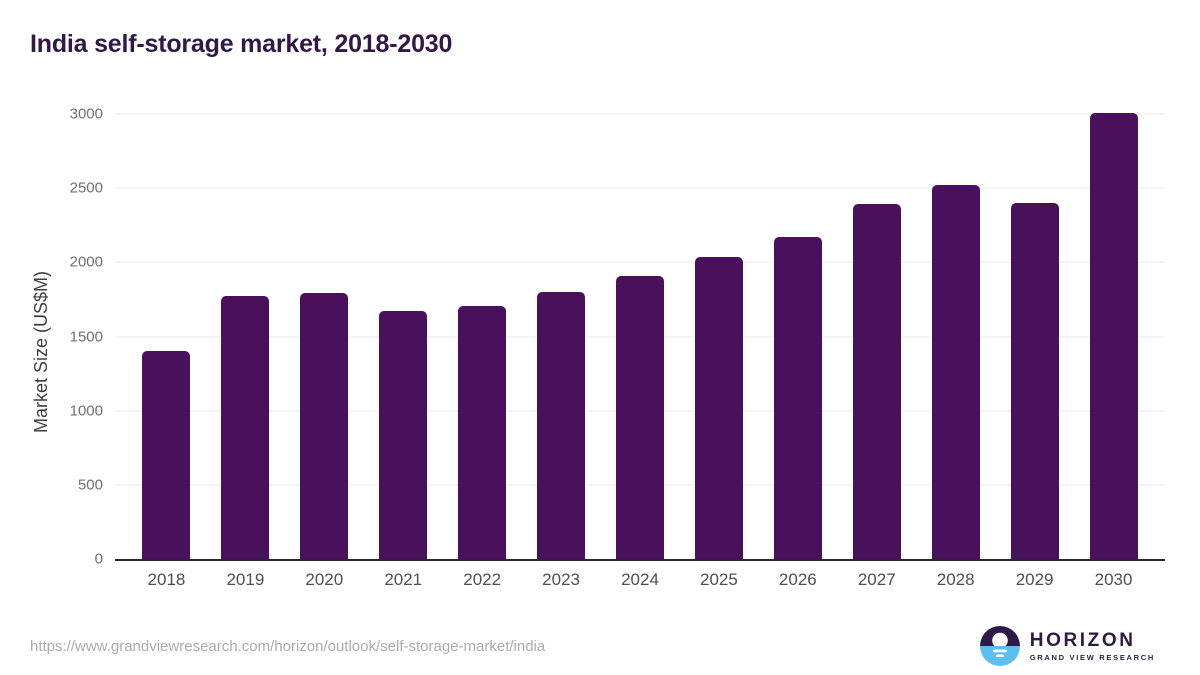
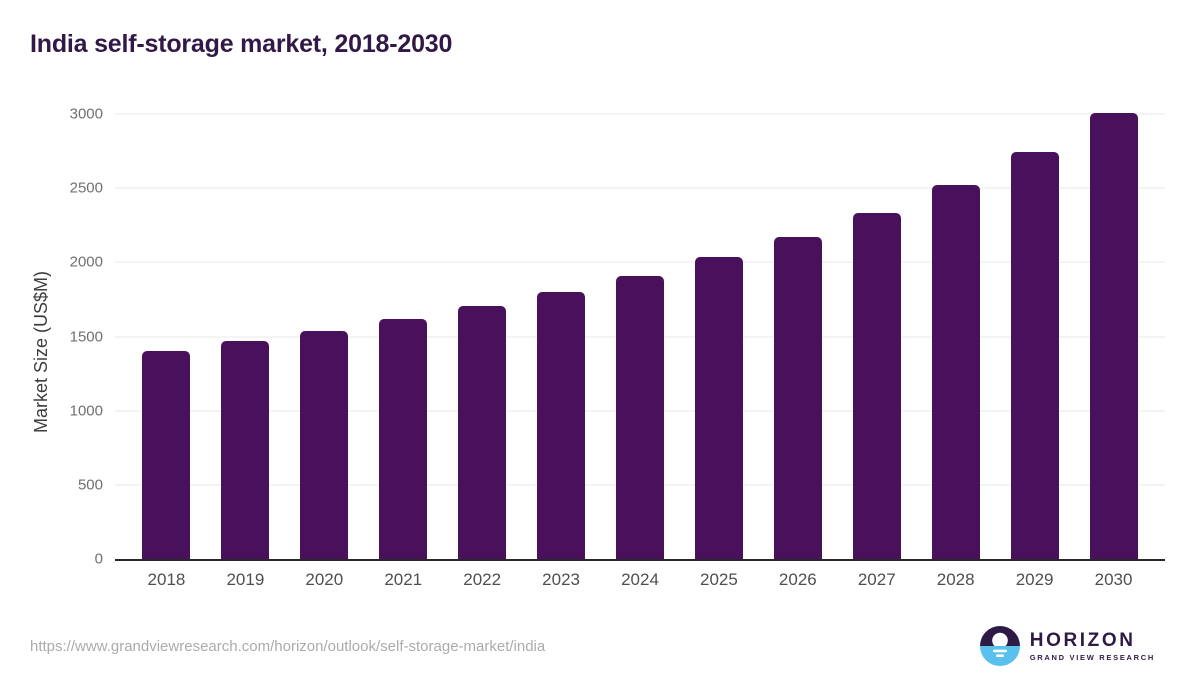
2019: 1770 -> 1470
2020: 1790 -> 1540
2021: 1670 -> 1620
2027: 2390 -> 2330
2029: 2400 -> 2740
